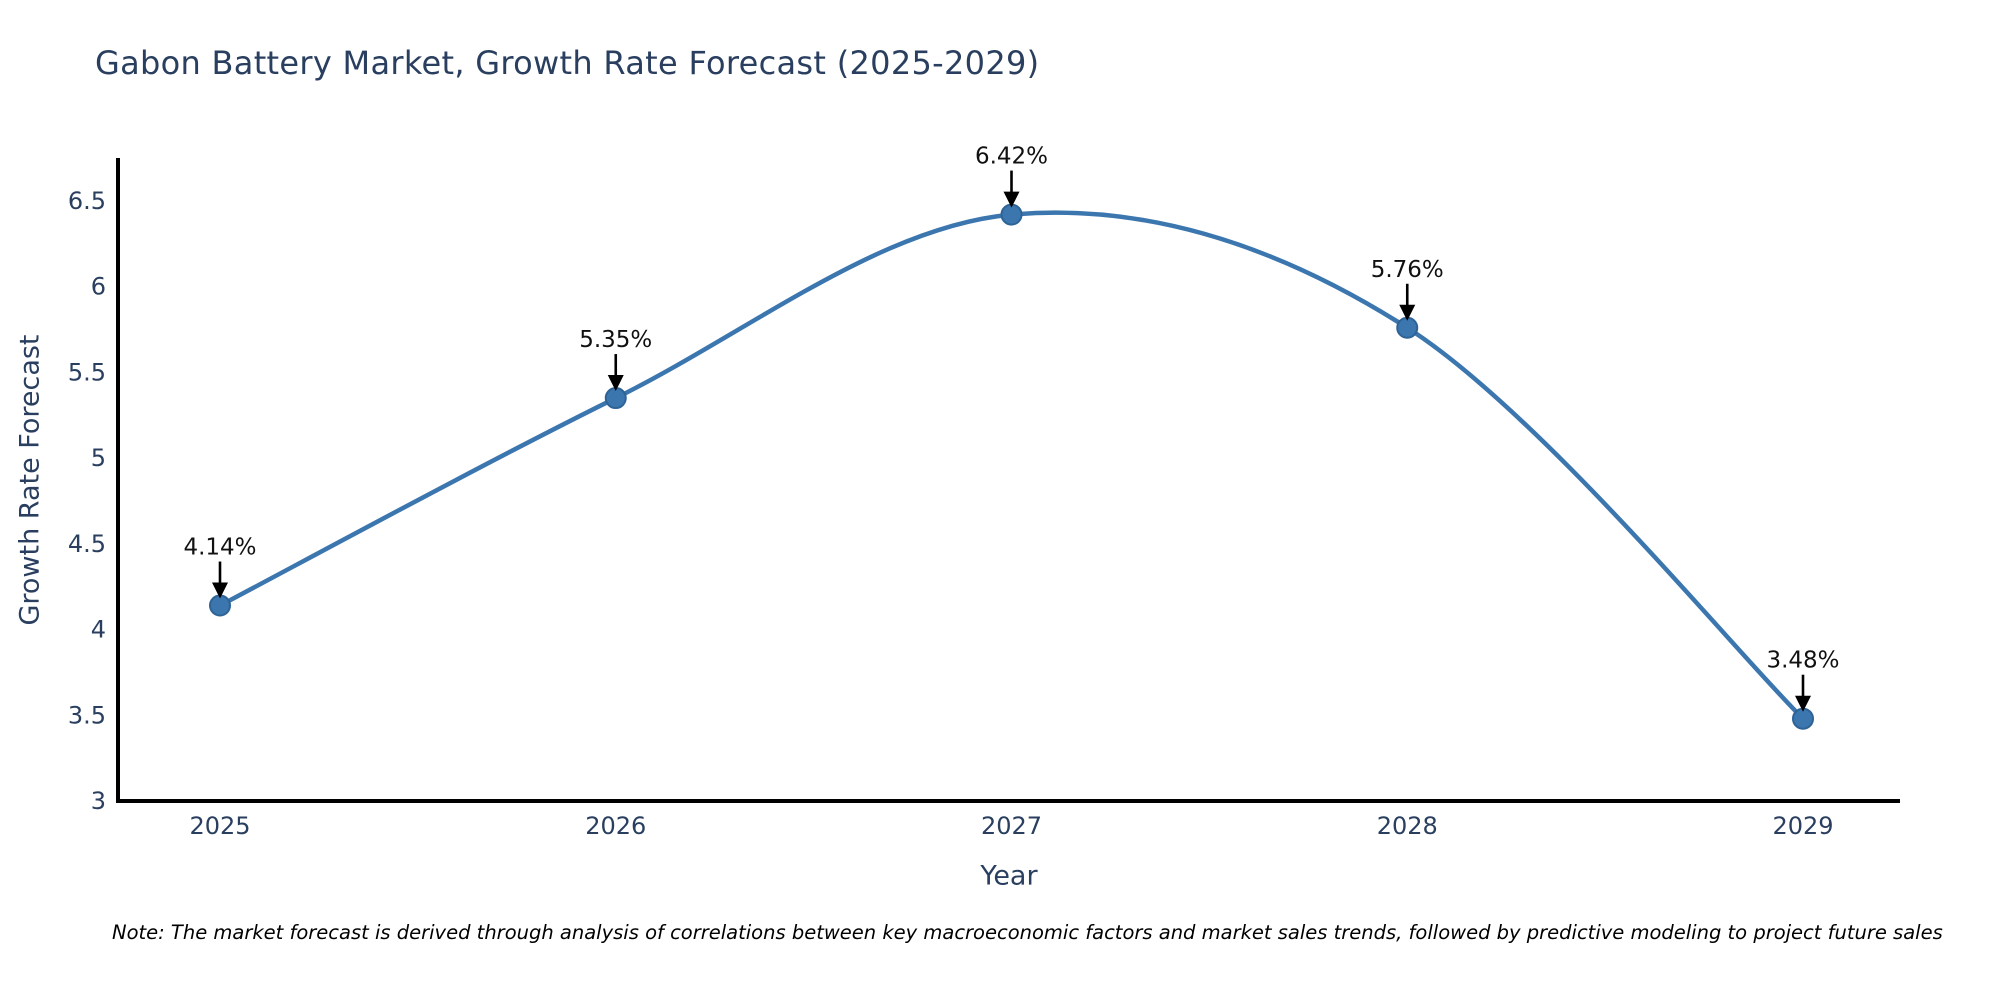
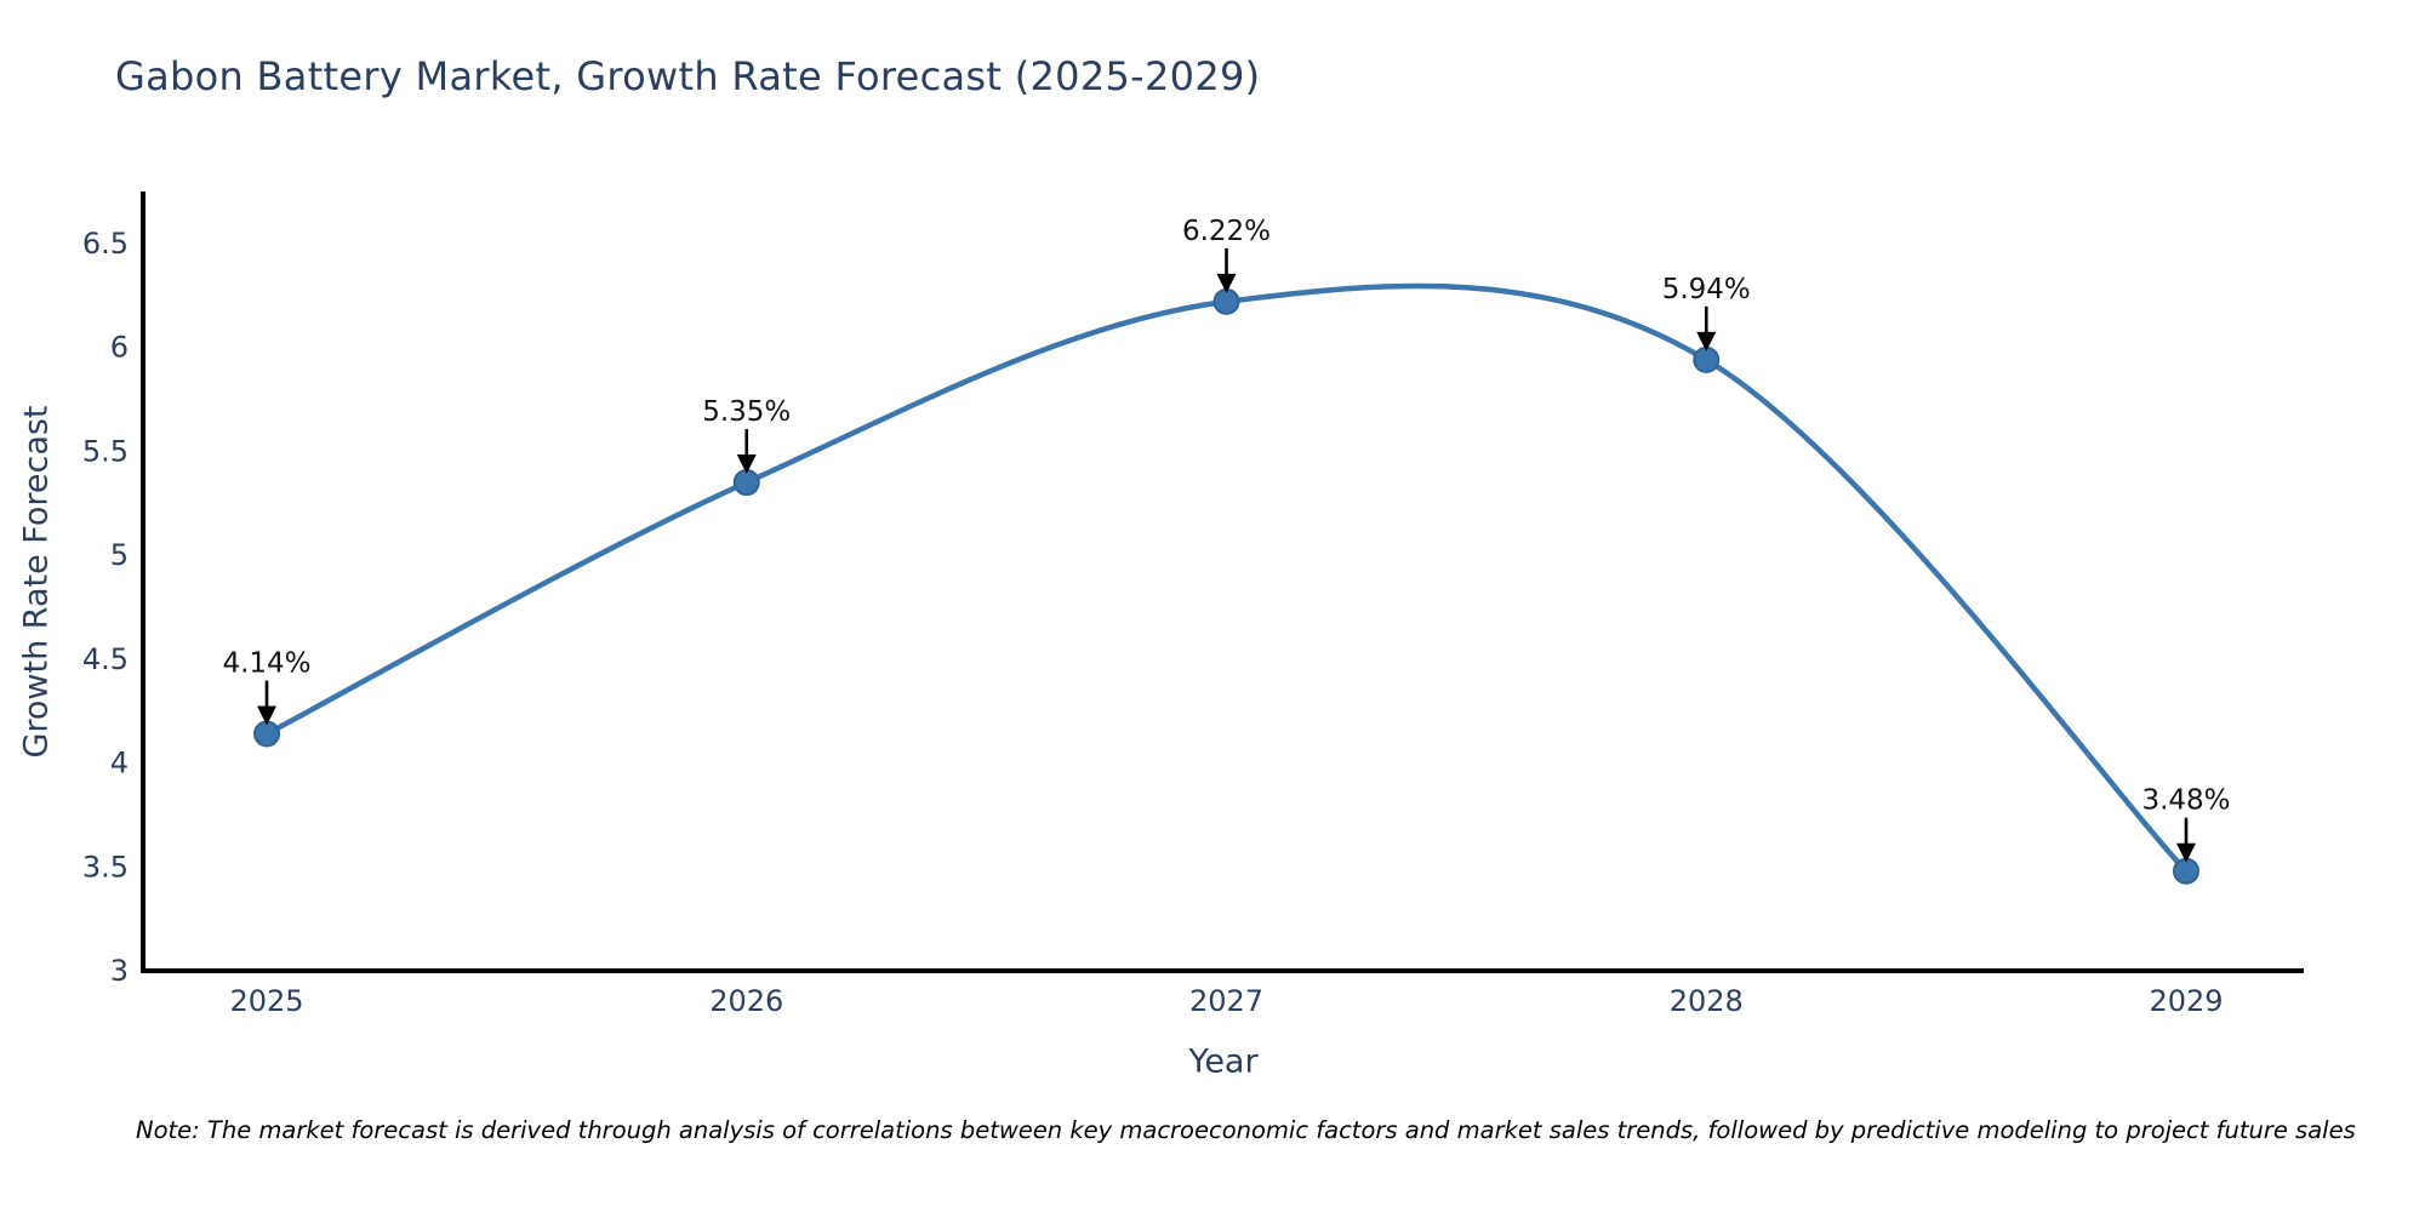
2027: 6.42% -> 6.22%
2028: 5.76% -> 5.94%
